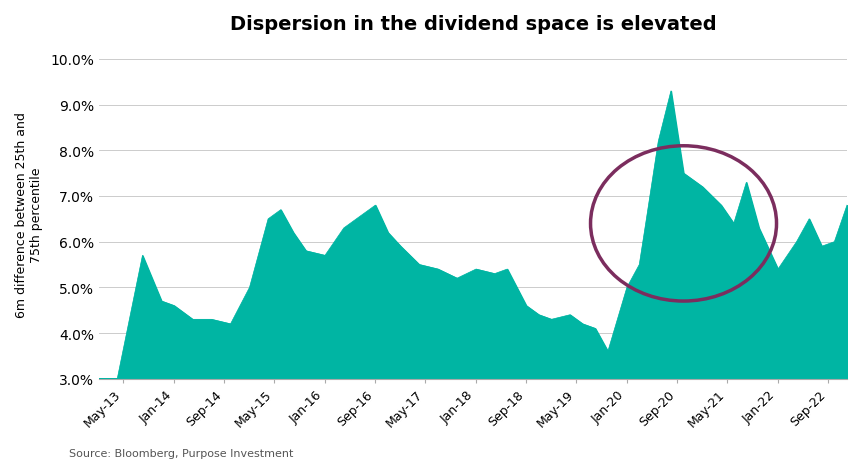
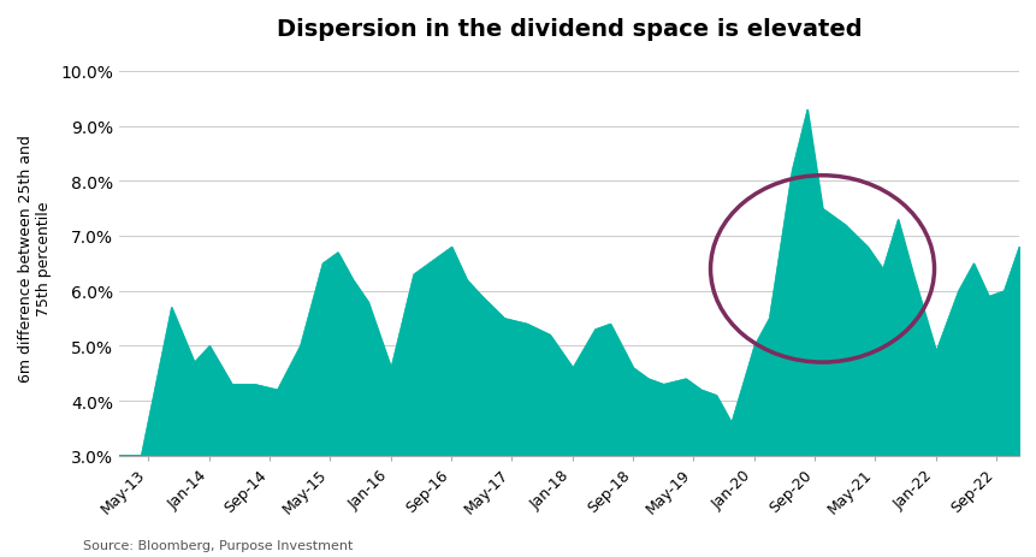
Jan-14: 4.6% -> 5.0%
Jan-16: 5.7% -> 4.6%
Jan-18: 5.4% -> 4.6%
Jan-22: 5.4% -> 4.9%
